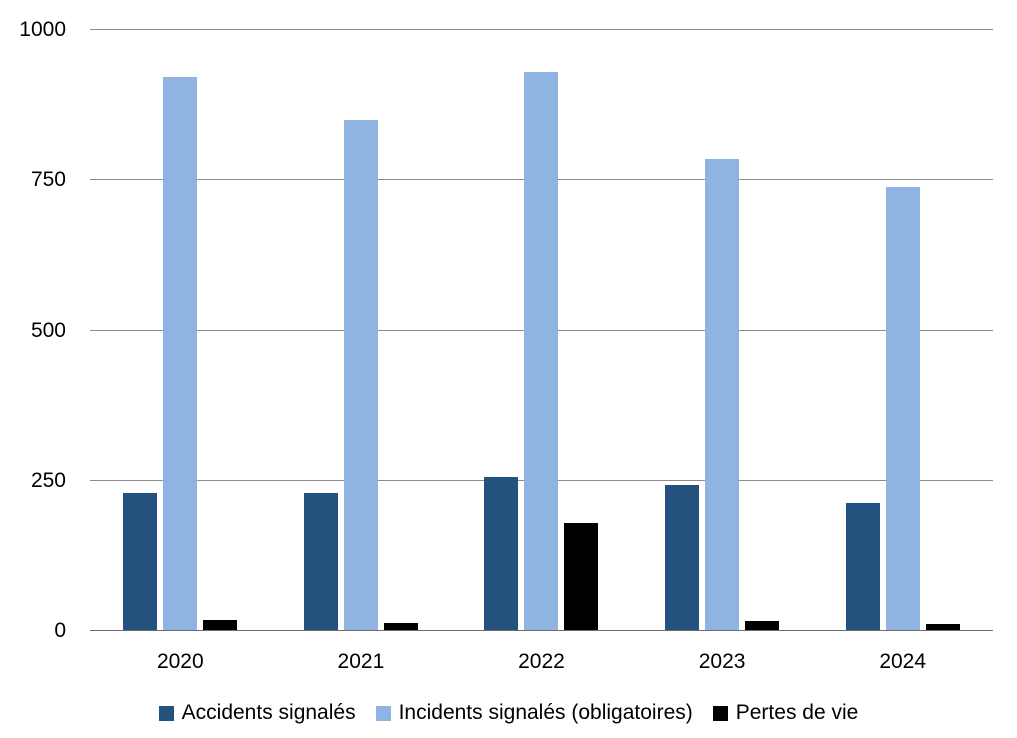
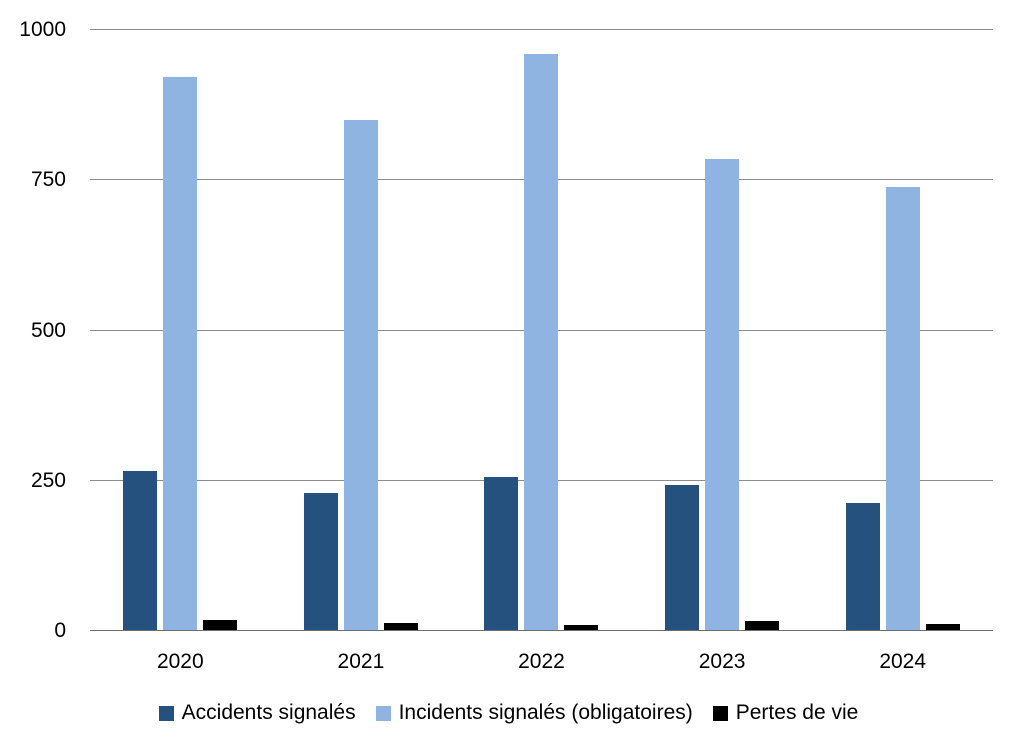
Accidents signalés/2020: 230 -> 270
Incidents signalés (obligatoires)/2022: 930 -> 960
Pertes de vie/2022: 180 -> 10
